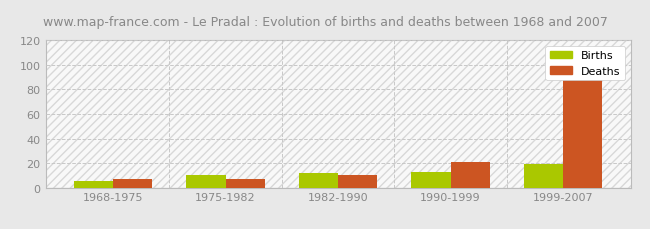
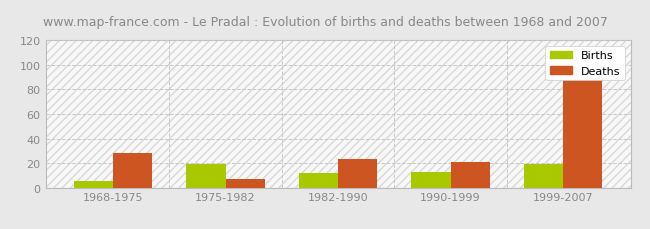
Deaths/1968-1975: 7 -> 28
Births/1975-1982: 10 -> 19
Deaths/1982-1990: 10 -> 23
